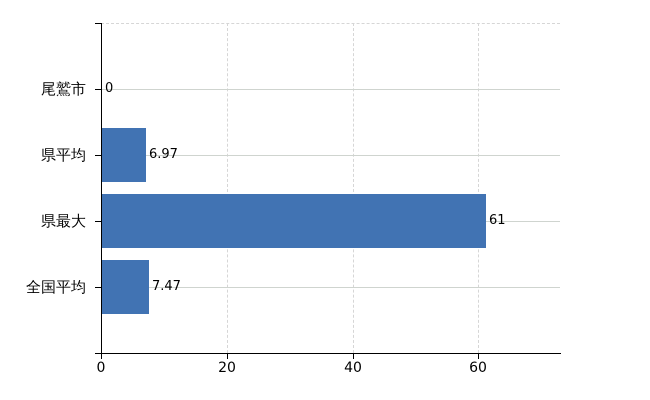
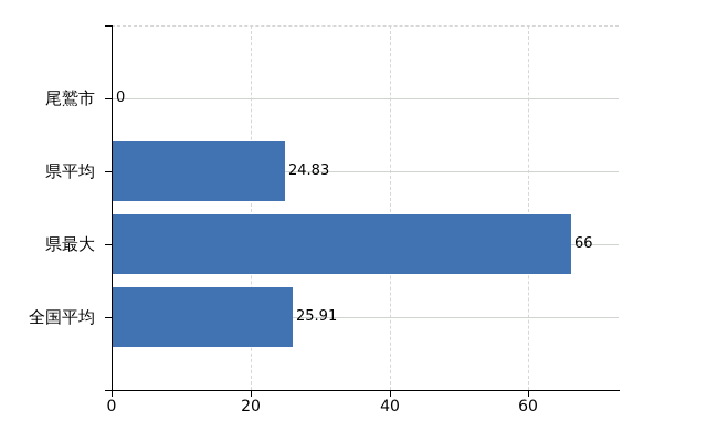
県平均: 6.97 -> 24.83
県最大: 61 -> 66
全国平均: 7.47 -> 25.91
